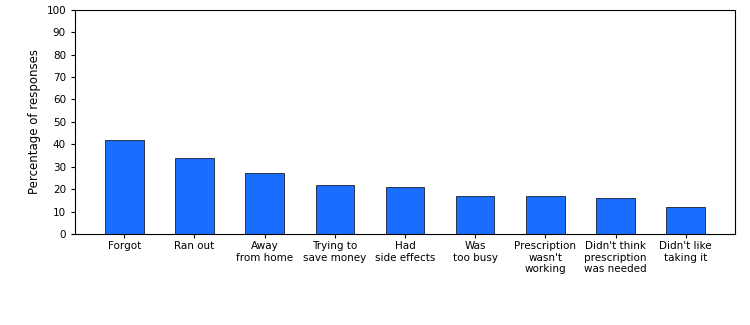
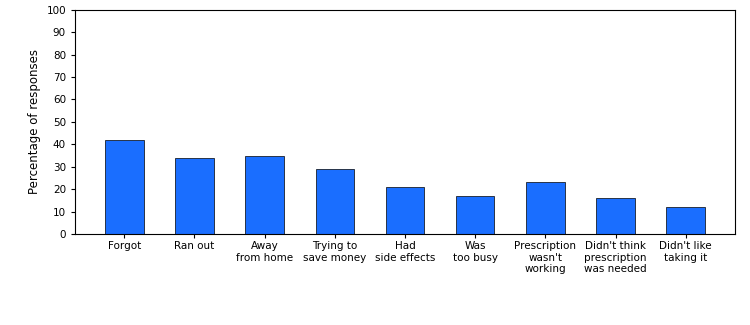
Away from home: 27 -> 35
Trying to save money: 22 -> 29
Prescription wasn't working: 17 -> 23
